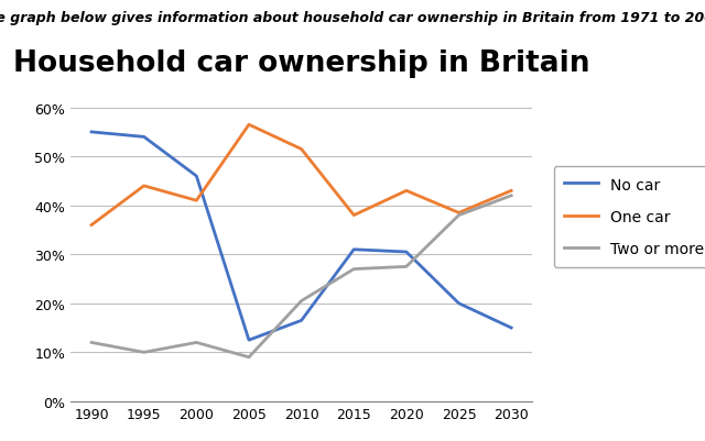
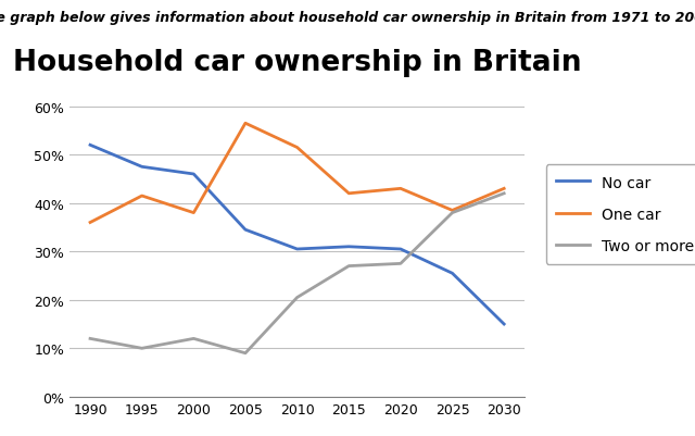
No car/1990: 55.0% -> 52.0%
No car/1995: 54.0% -> 47.5%
One car/1995: 44.0% -> 41.5%
One car/2000: 41.0% -> 38.0%
No car/2005: 12.5% -> 34.5%
No car/2010: 16.5% -> 30.5%
One car/2015: 38.0% -> 42.0%
No car/2025: 20.0% -> 25.5%
